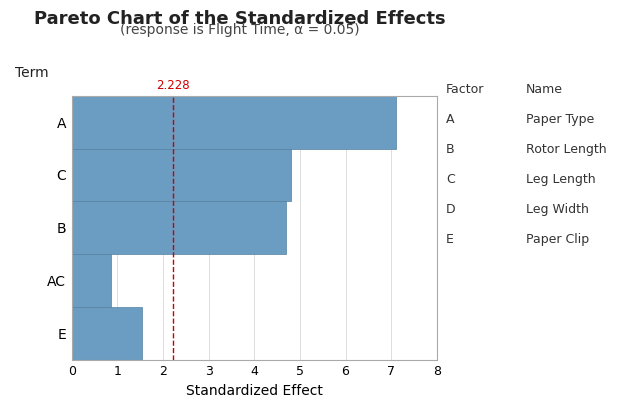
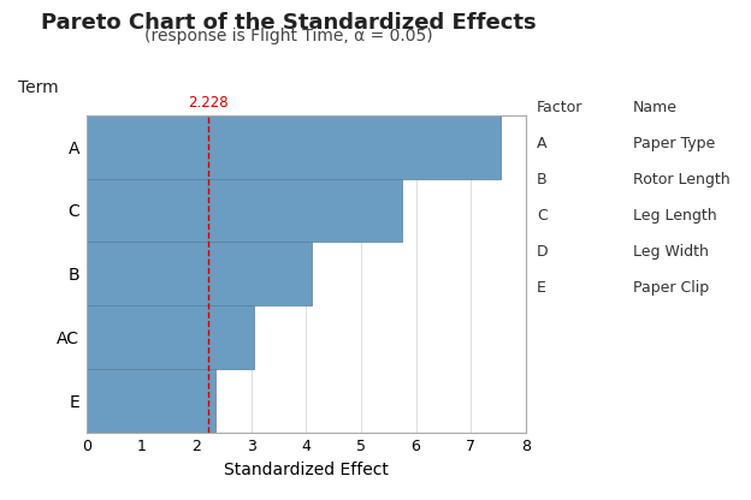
A: 7.10 -> 7.55
C: 4.80 -> 5.75
B: 4.70 -> 4.10
AC: 0.85 -> 3.05
E: 1.55 -> 2.35
